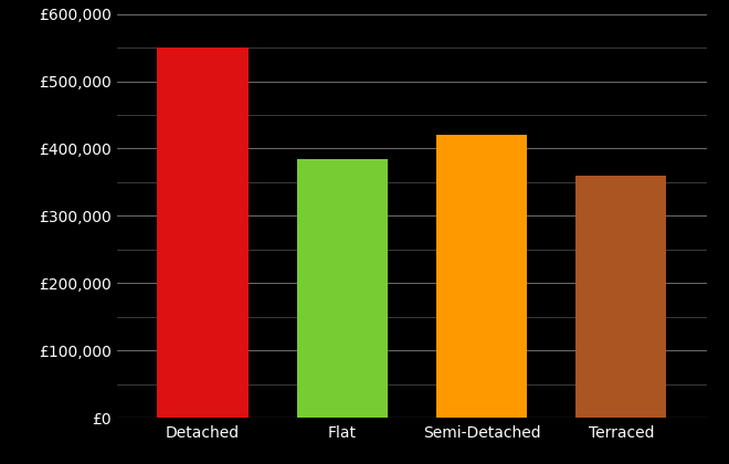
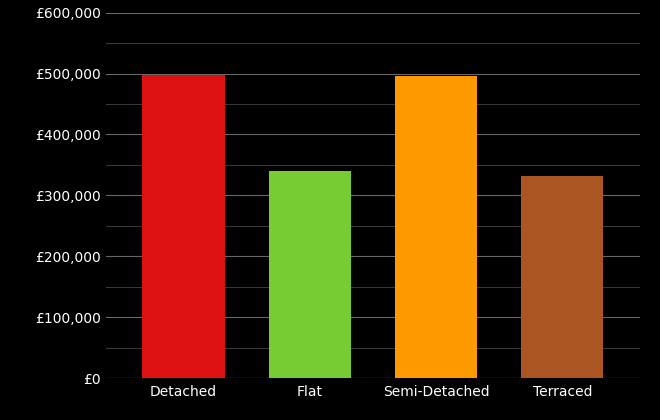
Detached: £550,000 -> £498,000
Flat: £385,000 -> £340,000
Semi-Detached: £420,000 -> £496,000
Terraced: £360,000 -> £332,000
